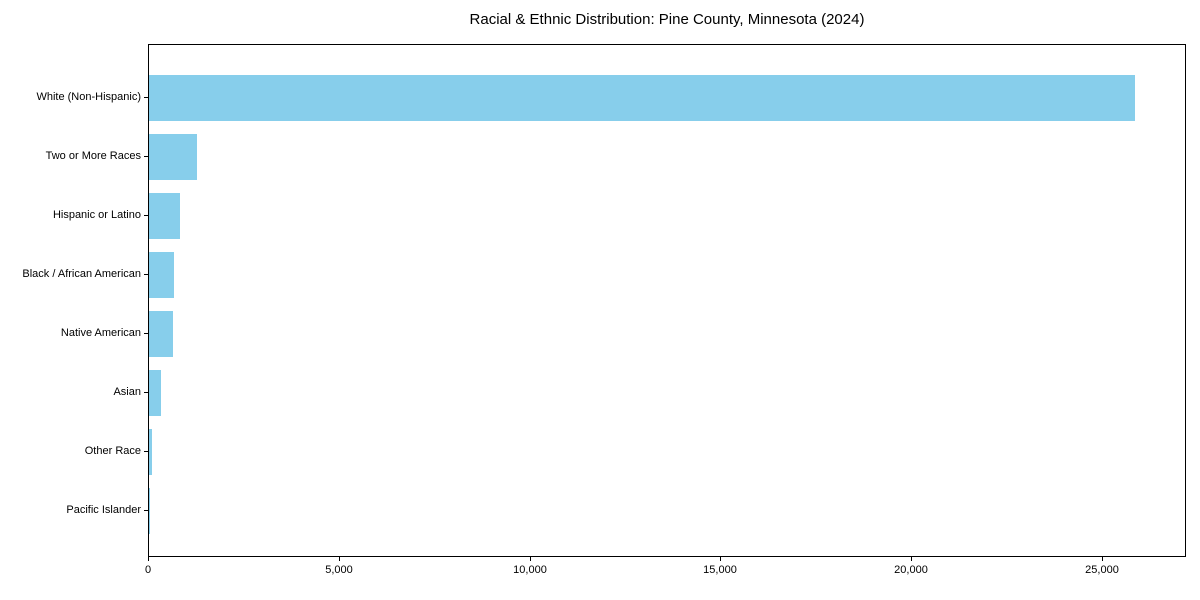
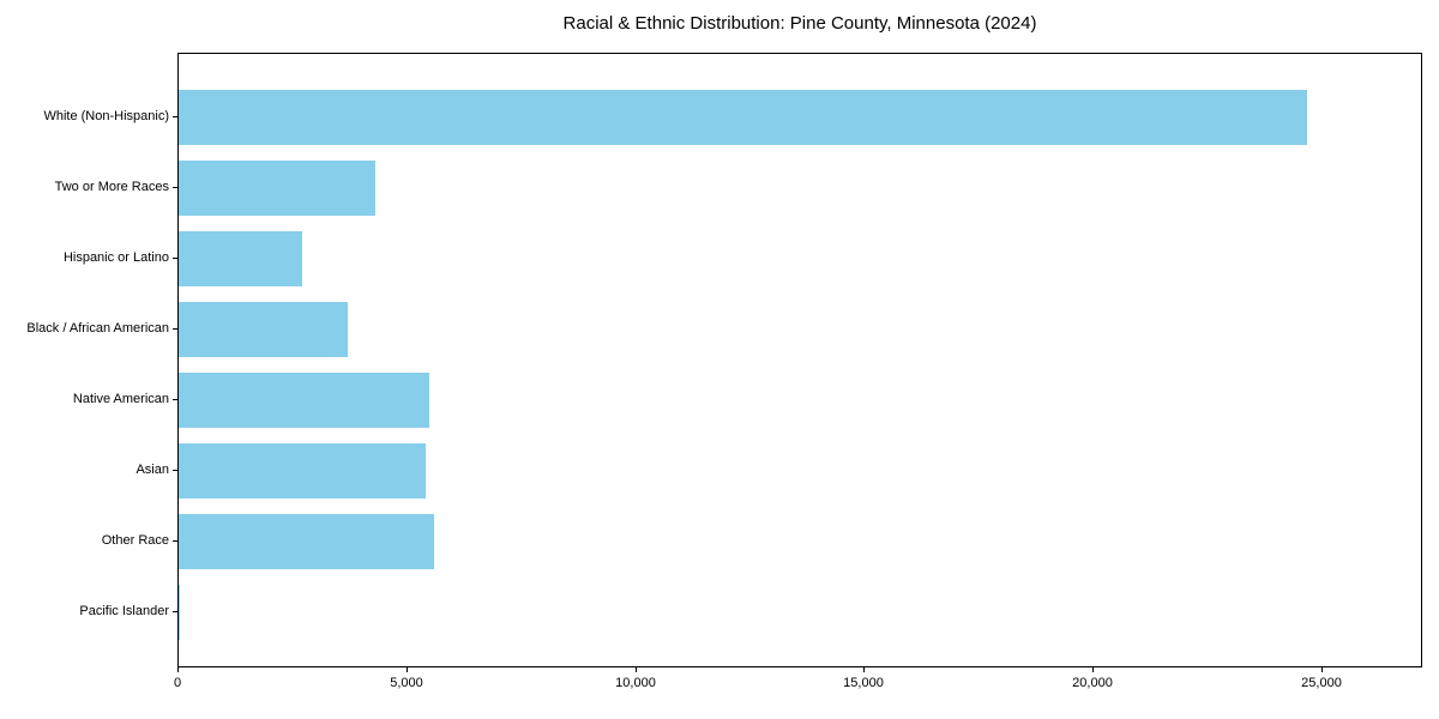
White (Non-Hispanic): 25900 -> 24700
Two or More Races: 1200 -> 4300
Hispanic or Latino: 800 -> 2700
Black / African American: 700 -> 3700
Native American: 600 -> 5500
Asian: 300 -> 5400
Other Race: 100 -> 5600
